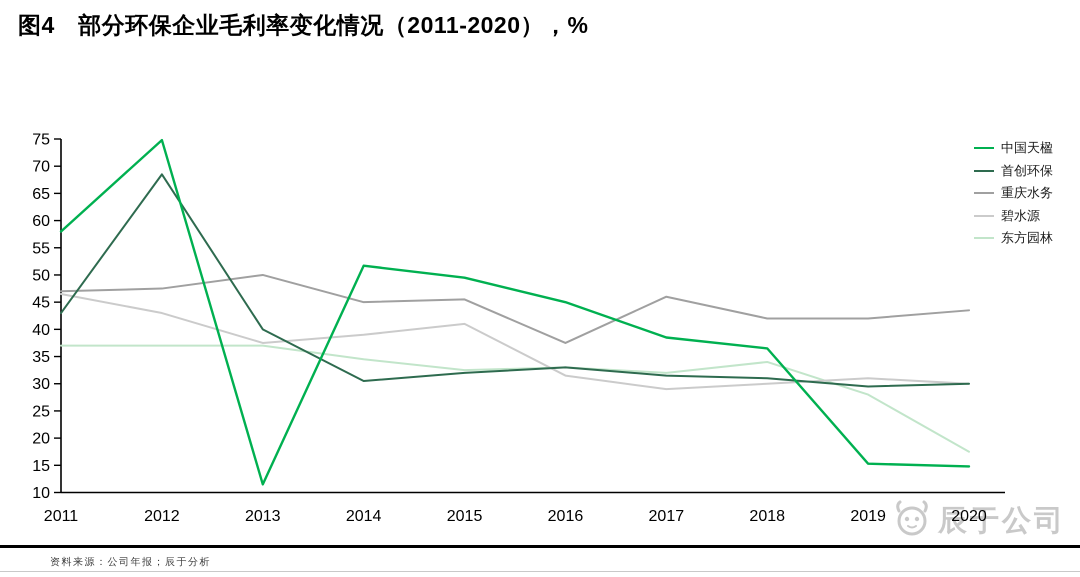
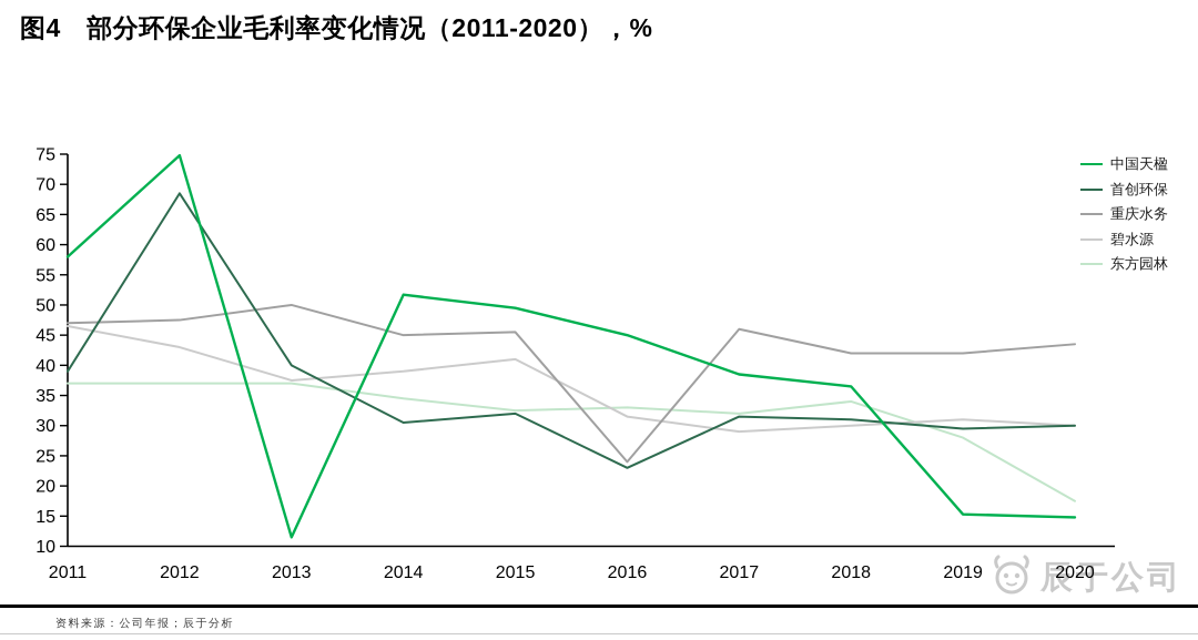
首创环保/2011: 43 -> 39
首创环保/2016: 33 -> 23
重庆水务/2016: 38 -> 24
